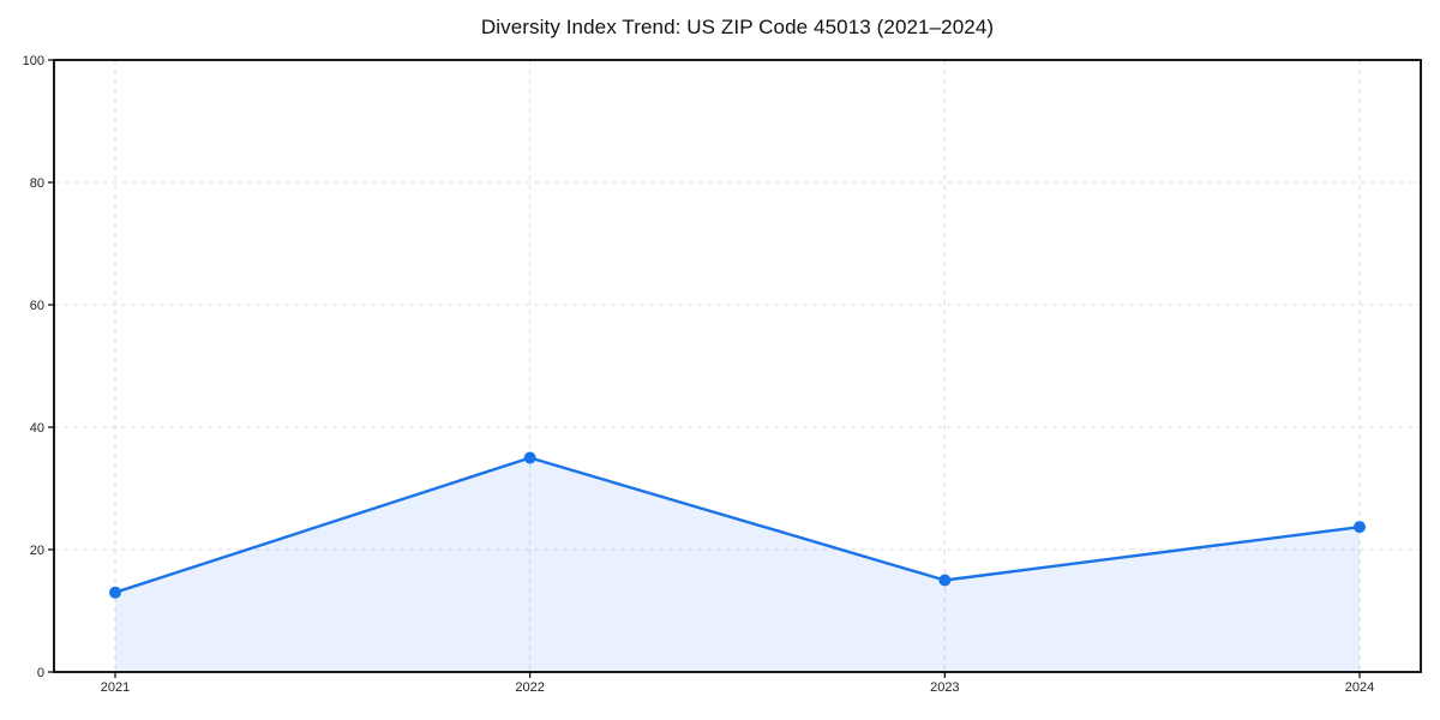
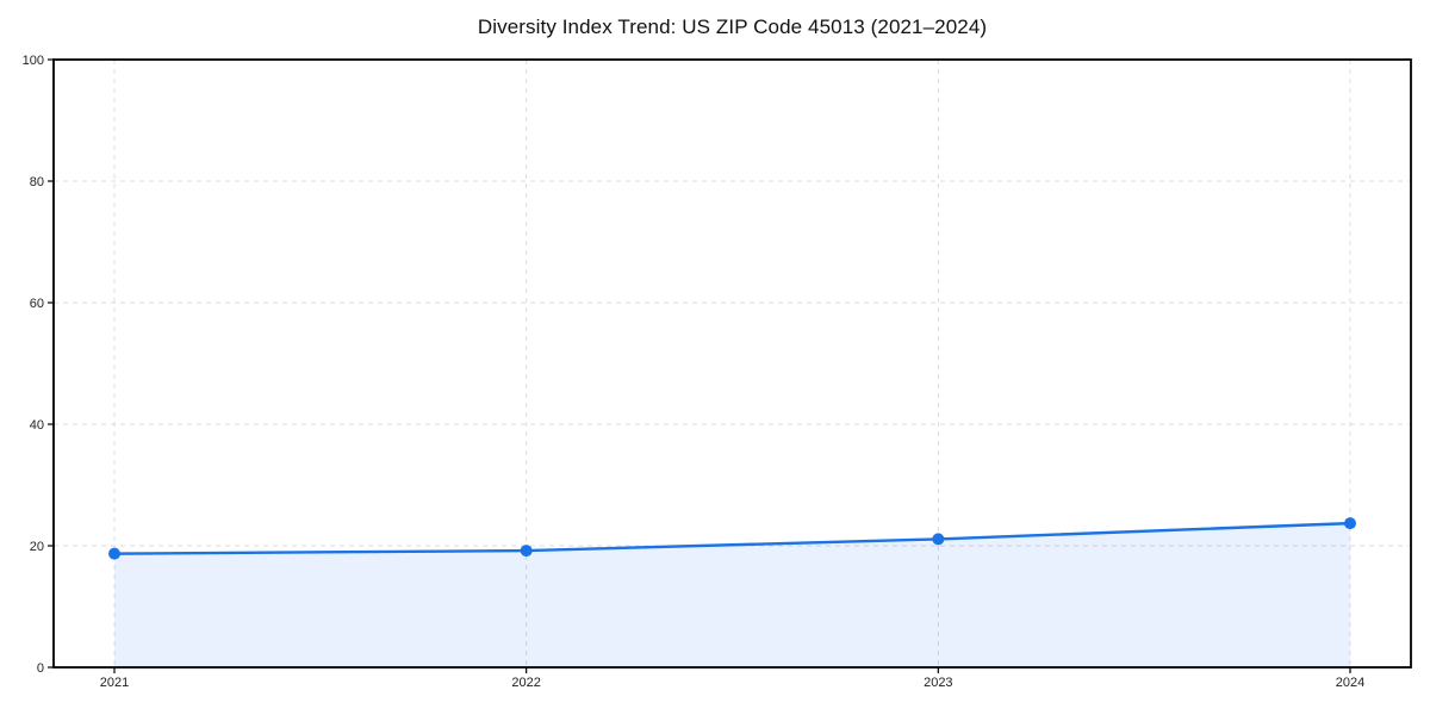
2021: 13 -> 19
2022: 35 -> 19
2023: 15 -> 21
